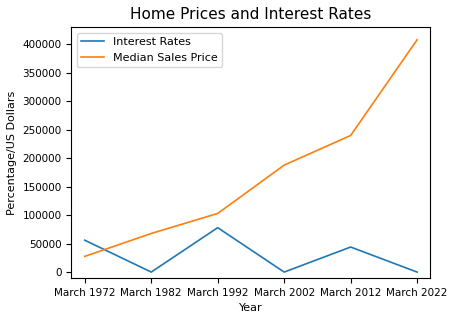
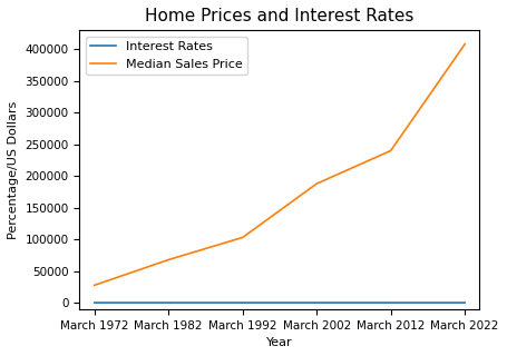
Interest Rates/March 1972: 56000 -> 0
Interest Rates/March 1992: 78000 -> 0
Interest Rates/March 2012: 44000 -> 0
